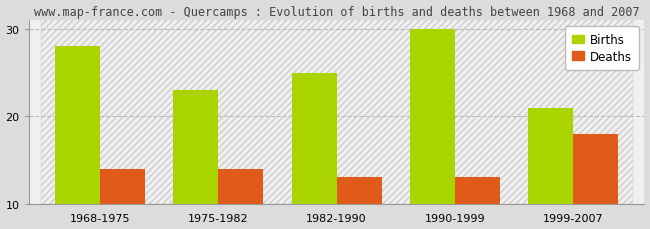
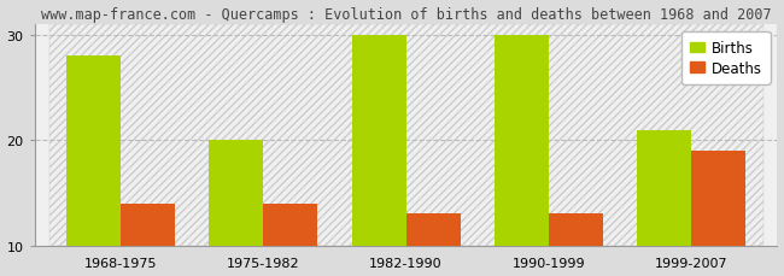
Births/1975-1982: 23 -> 20
Births/1982-1990: 25 -> 30
Deaths/1999-2007: 18 -> 19
